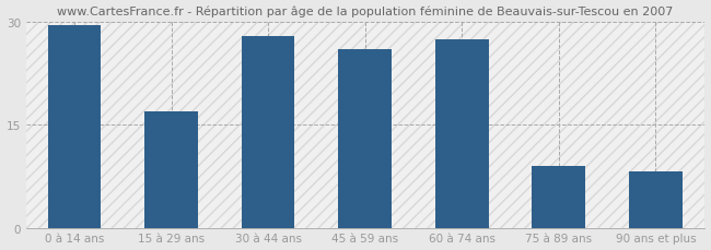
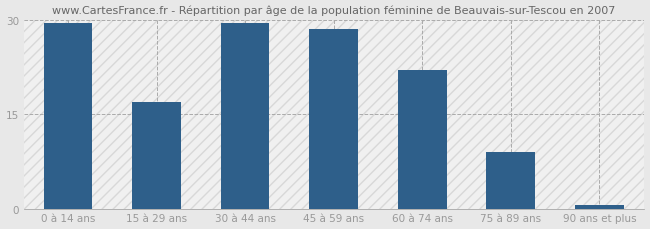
30 à 44 ans: 28.0 -> 29.5
45 à 59 ans: 26.0 -> 28.5
60 à 74 ans: 27.4 -> 22.0
90 ans et plus: 8.2 -> 0.5
